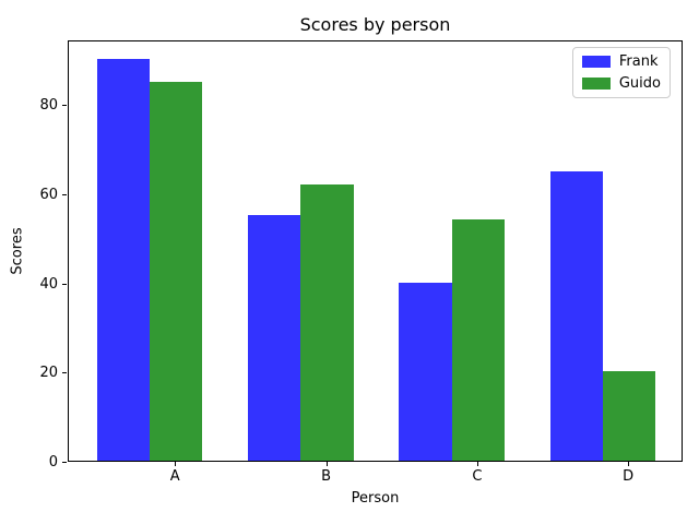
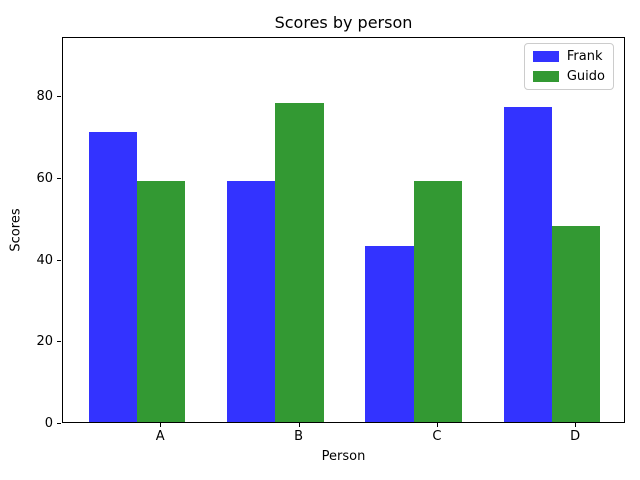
Frank/A: 90 -> 71
Guido/A: 85 -> 59
Frank/B: 55 -> 59
Guido/B: 62 -> 78
Frank/C: 40 -> 43
Guido/C: 54 -> 59
Frank/D: 65 -> 77
Guido/D: 20 -> 48
